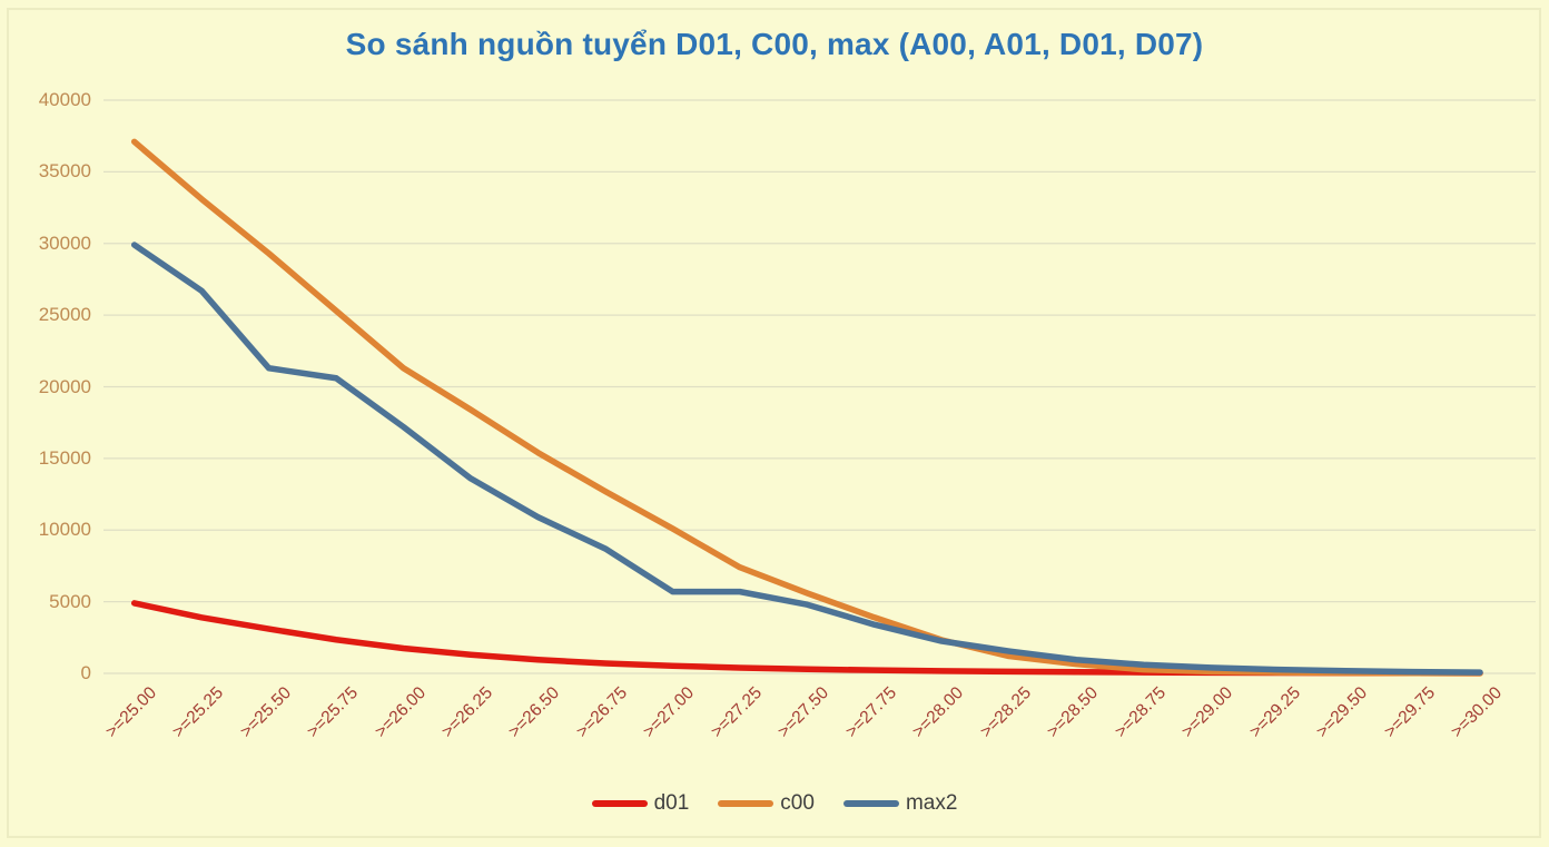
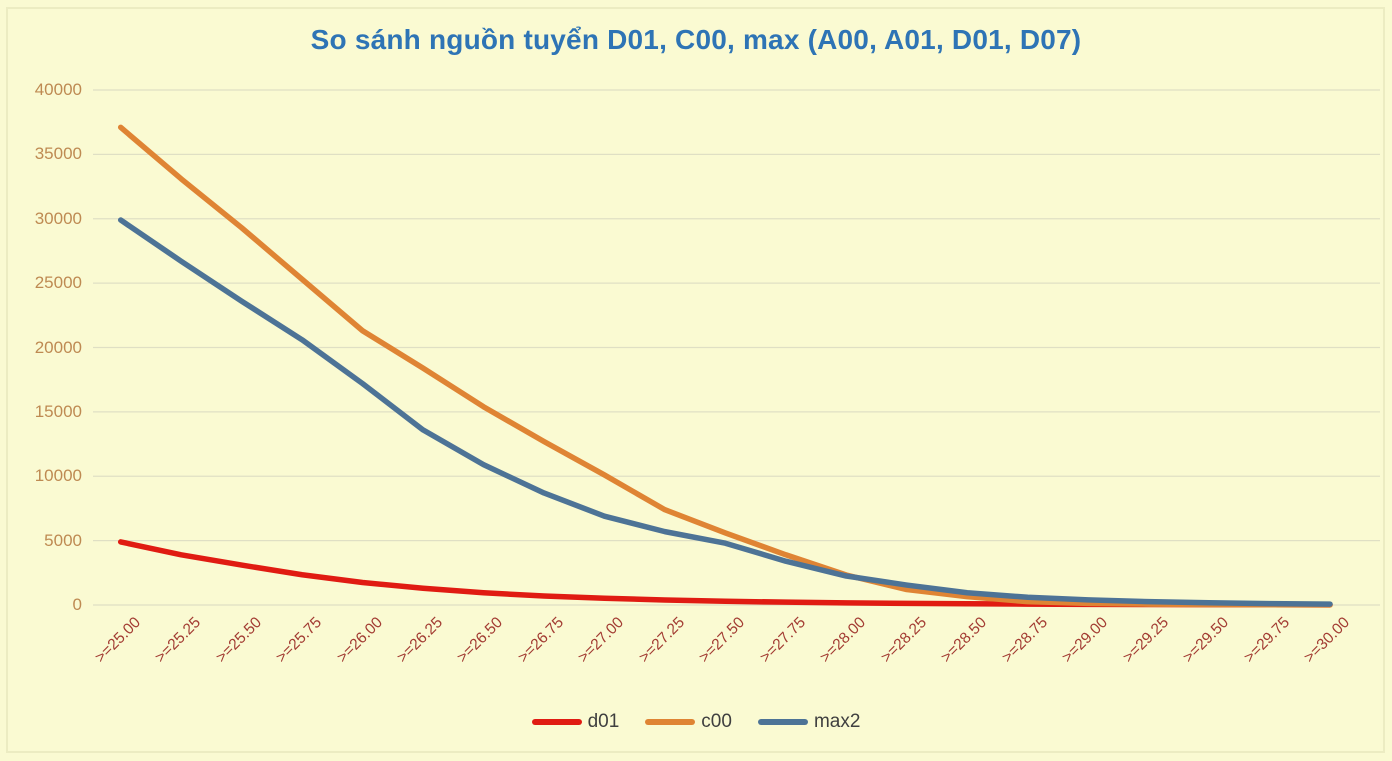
max2/>=25.50: 21300 -> 23600
max2/>=27.00: 5700 -> 6900
